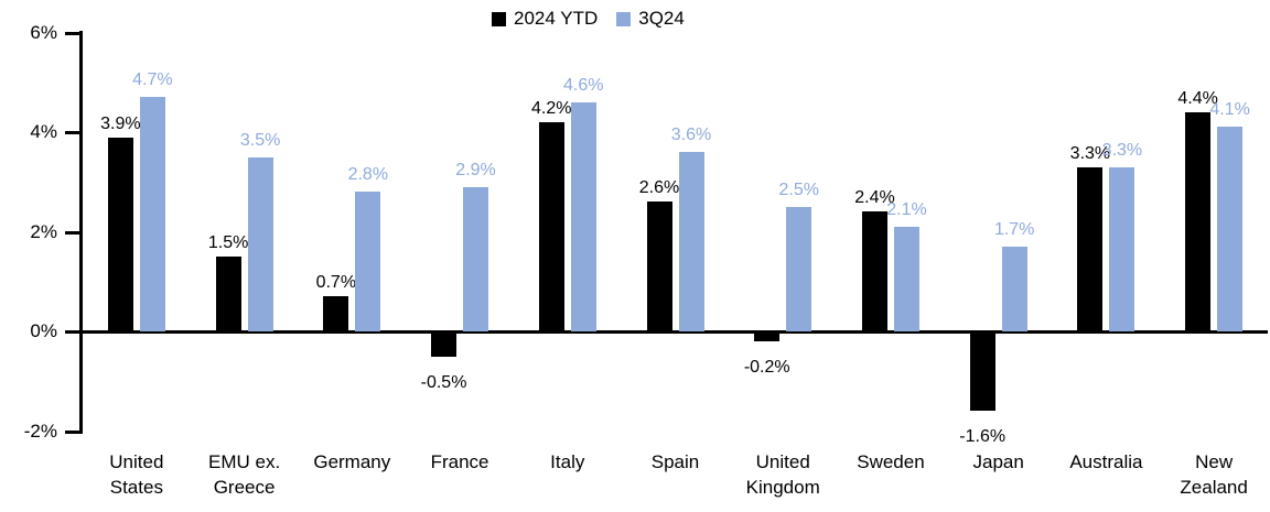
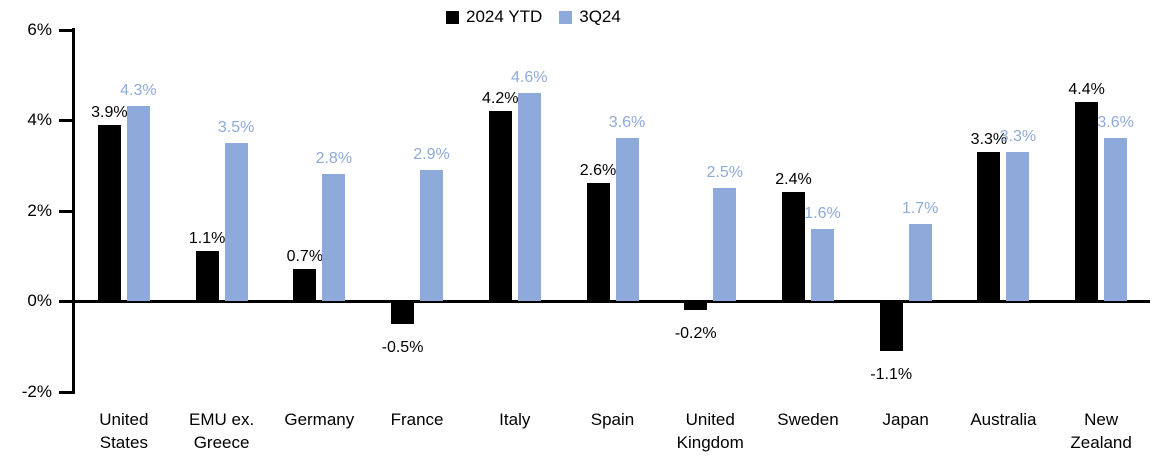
3Q24/United States: 4.7% -> 4.3%
2024 YTD/EMU ex. Greece: 1.5% -> 1.1%
3Q24/Sweden: 2.1% -> 1.6%
2024 YTD/Japan: -1.6% -> -1.1%
3Q24/New Zealand: 4.1% -> 3.6%
